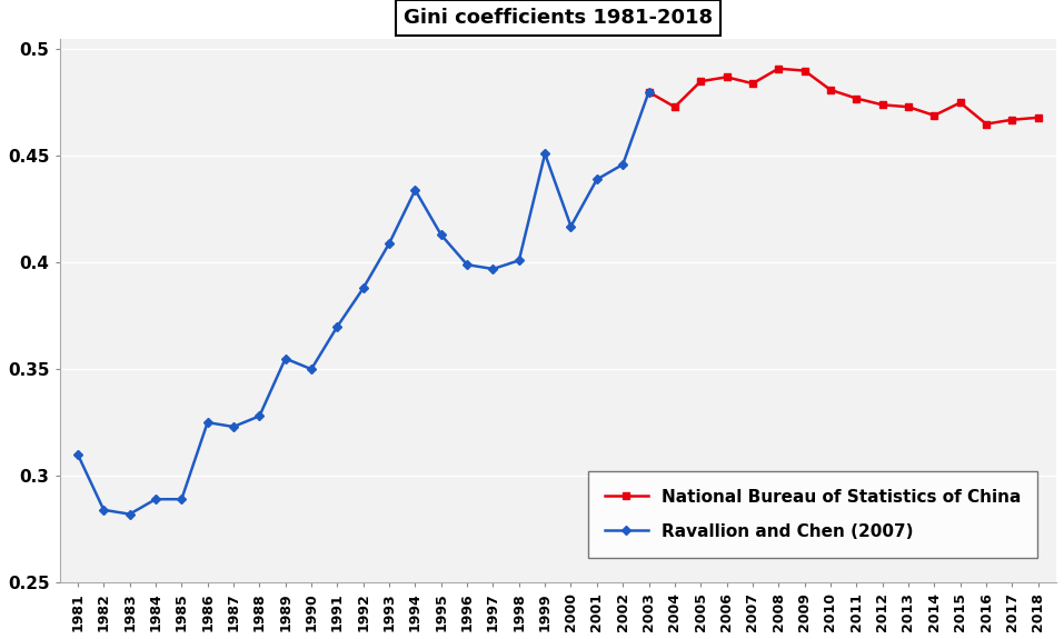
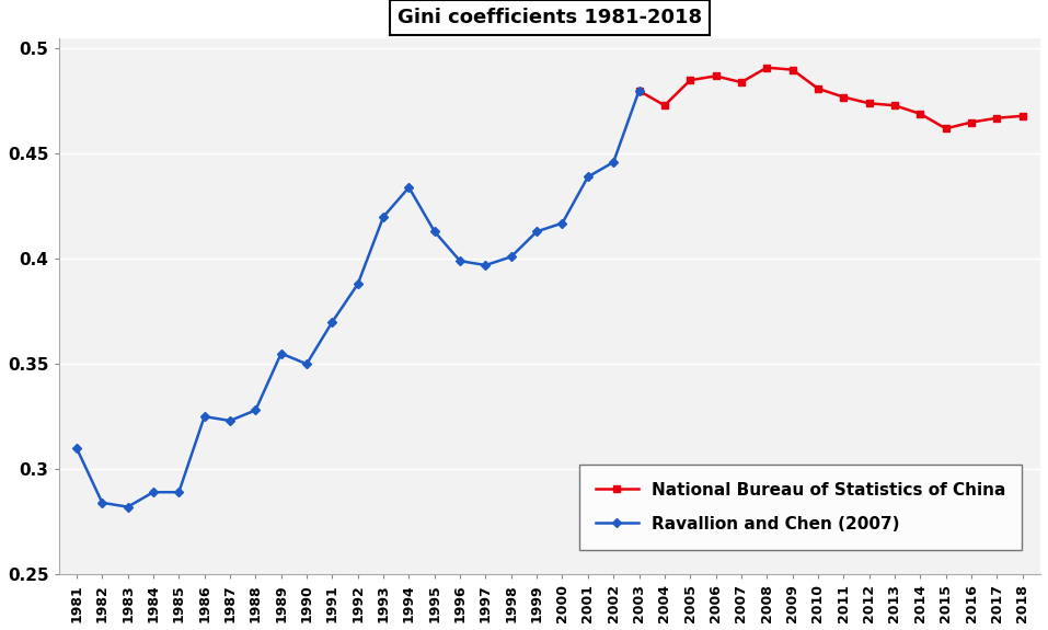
Ravallion and Chen (2007)/1993: 0.409 -> 0.420
Ravallion and Chen (2007)/1999: 0.451 -> 0.413
National Bureau of Statistics of China/2015: 0.475 -> 0.462
